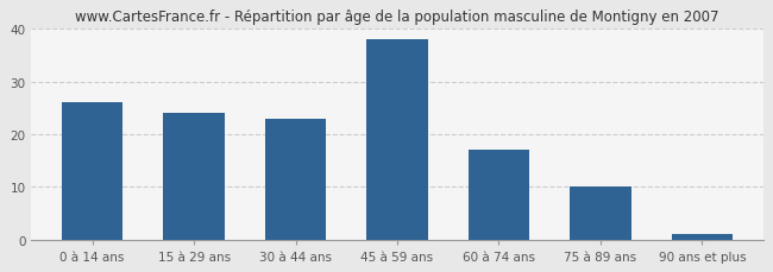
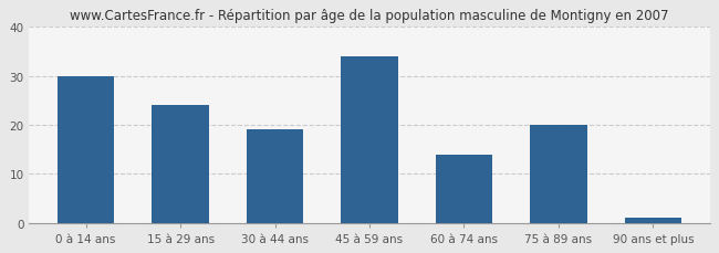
0 à 14 ans: 26 -> 30
30 à 44 ans: 23 -> 19
45 à 59 ans: 38 -> 34
60 à 74 ans: 17 -> 14
75 à 89 ans: 10 -> 20
